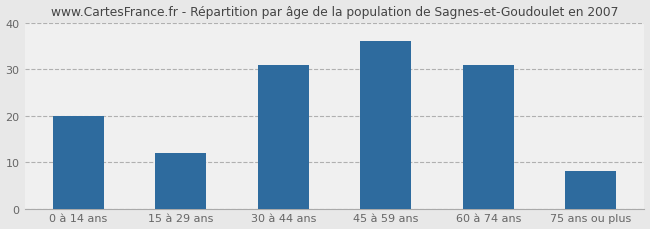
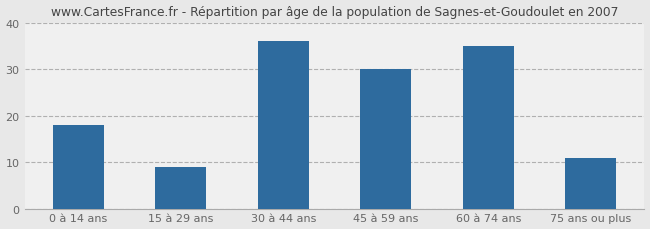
0 à 14 ans: 20 -> 18
15 à 29 ans: 12 -> 9
30 à 44 ans: 31 -> 36
45 à 59 ans: 36 -> 30
60 à 74 ans: 31 -> 35
75 ans ou plus: 8 -> 11
